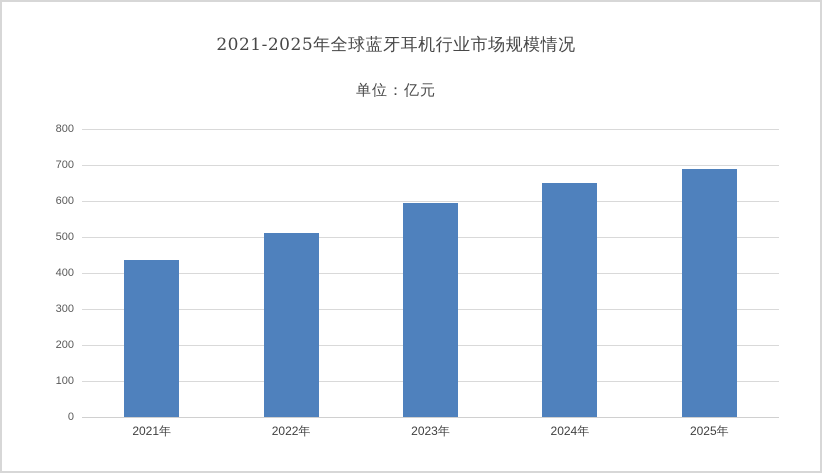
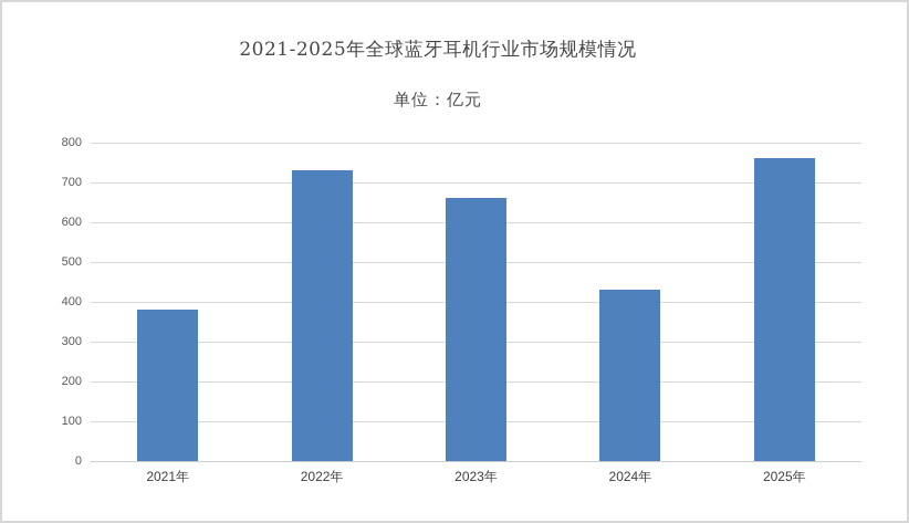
2021年: 440 -> 380
2022年: 510 -> 730
2023年: 600 -> 660
2024年: 650 -> 430
2025年: 690 -> 760
